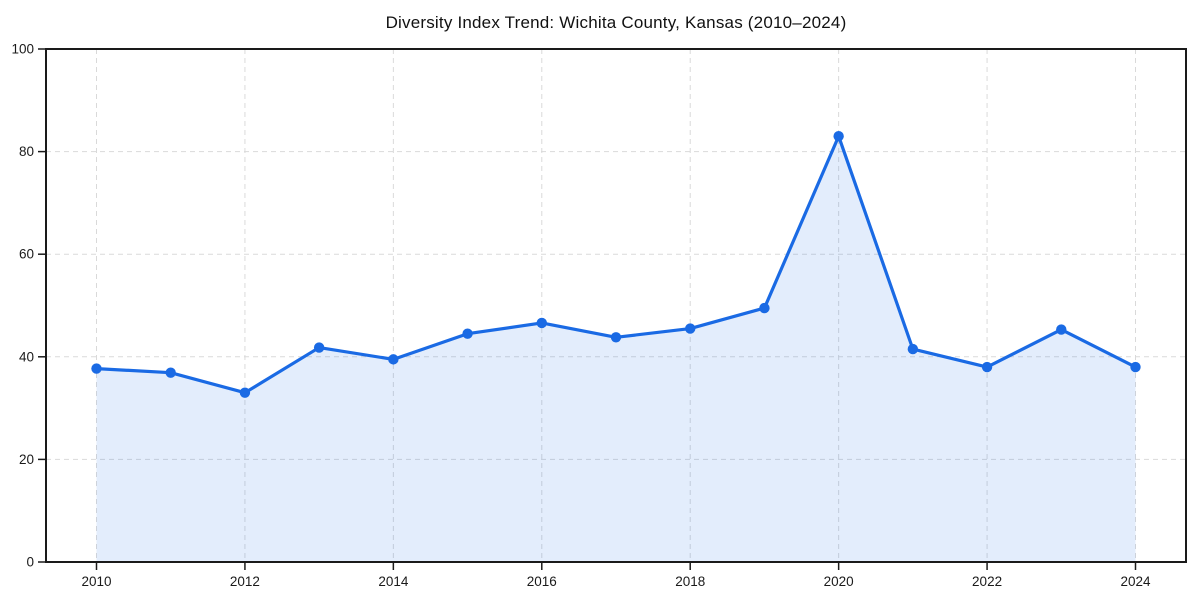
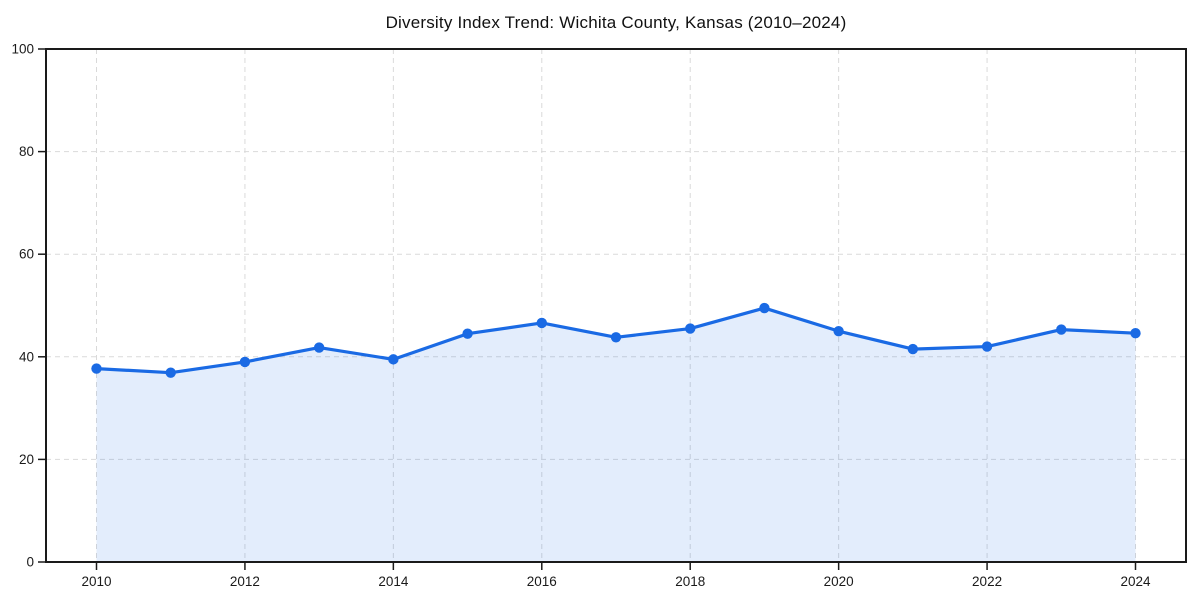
2012: 33 -> 39
2020: 83 -> 45
2022: 38 -> 42
2024: 38 -> 45
